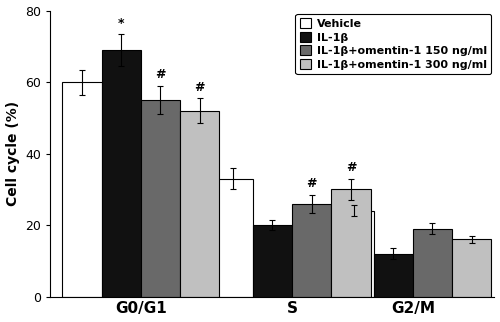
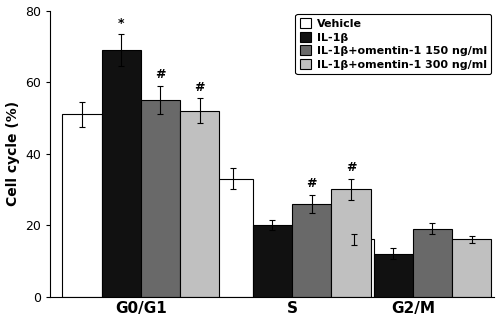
Vehicle/G0/G1: 60 -> 51
Vehicle/G2/M: 24 -> 16
